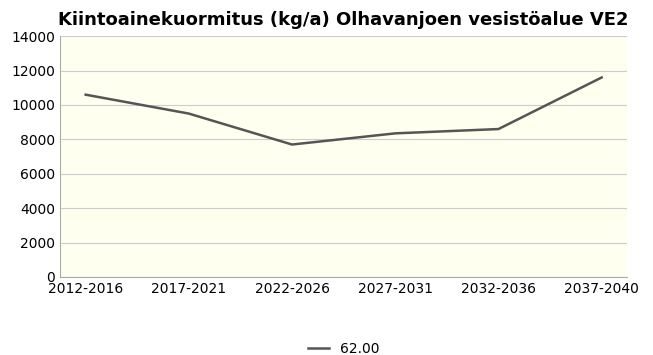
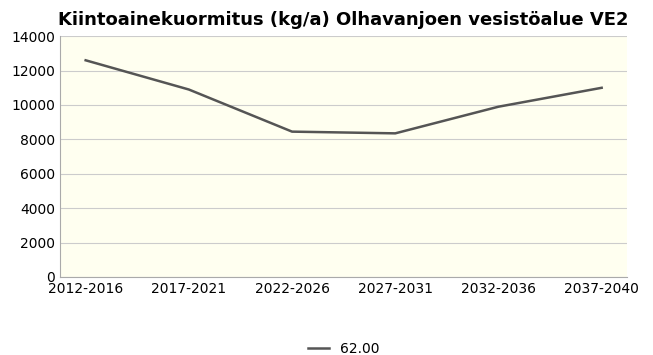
2012-2016: 10600 -> 12600
2017-2021: 9500 -> 10900
2022-2026: 7700 -> 8400
2032-2036: 8600 -> 9900
2037-2040: 11600 -> 11000
